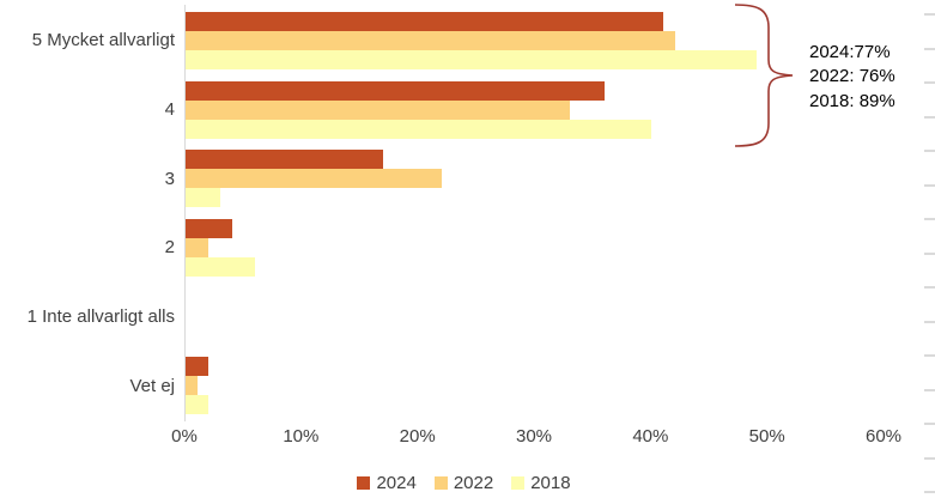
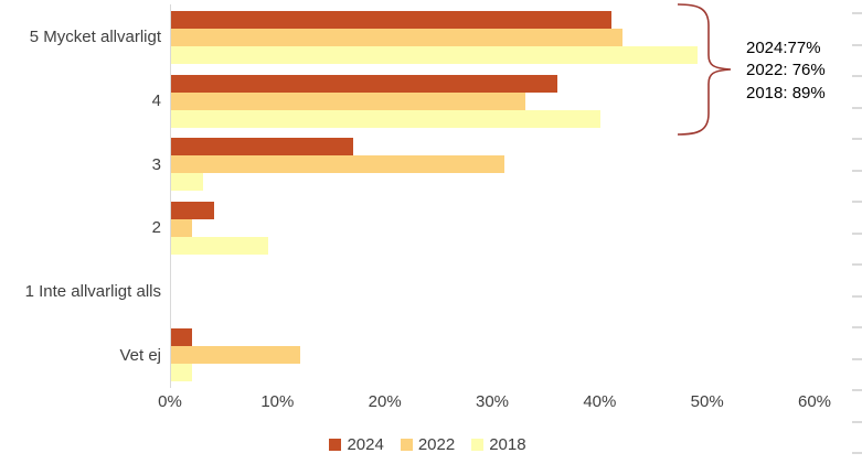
2022/3: 22% -> 31%
2018/2: 6% -> 9%
2022/Vet ej: 1% -> 12%
